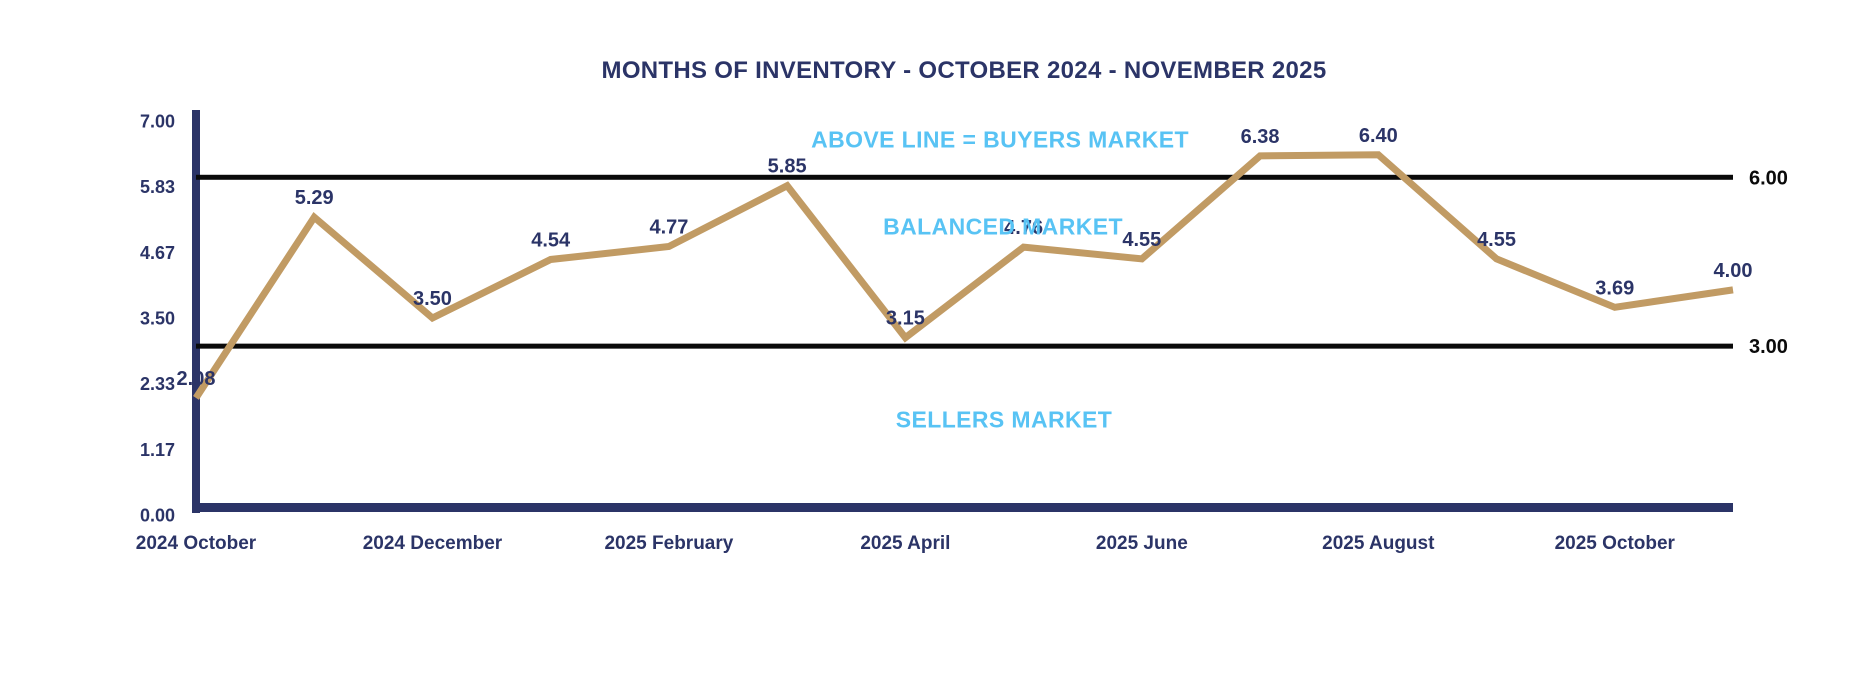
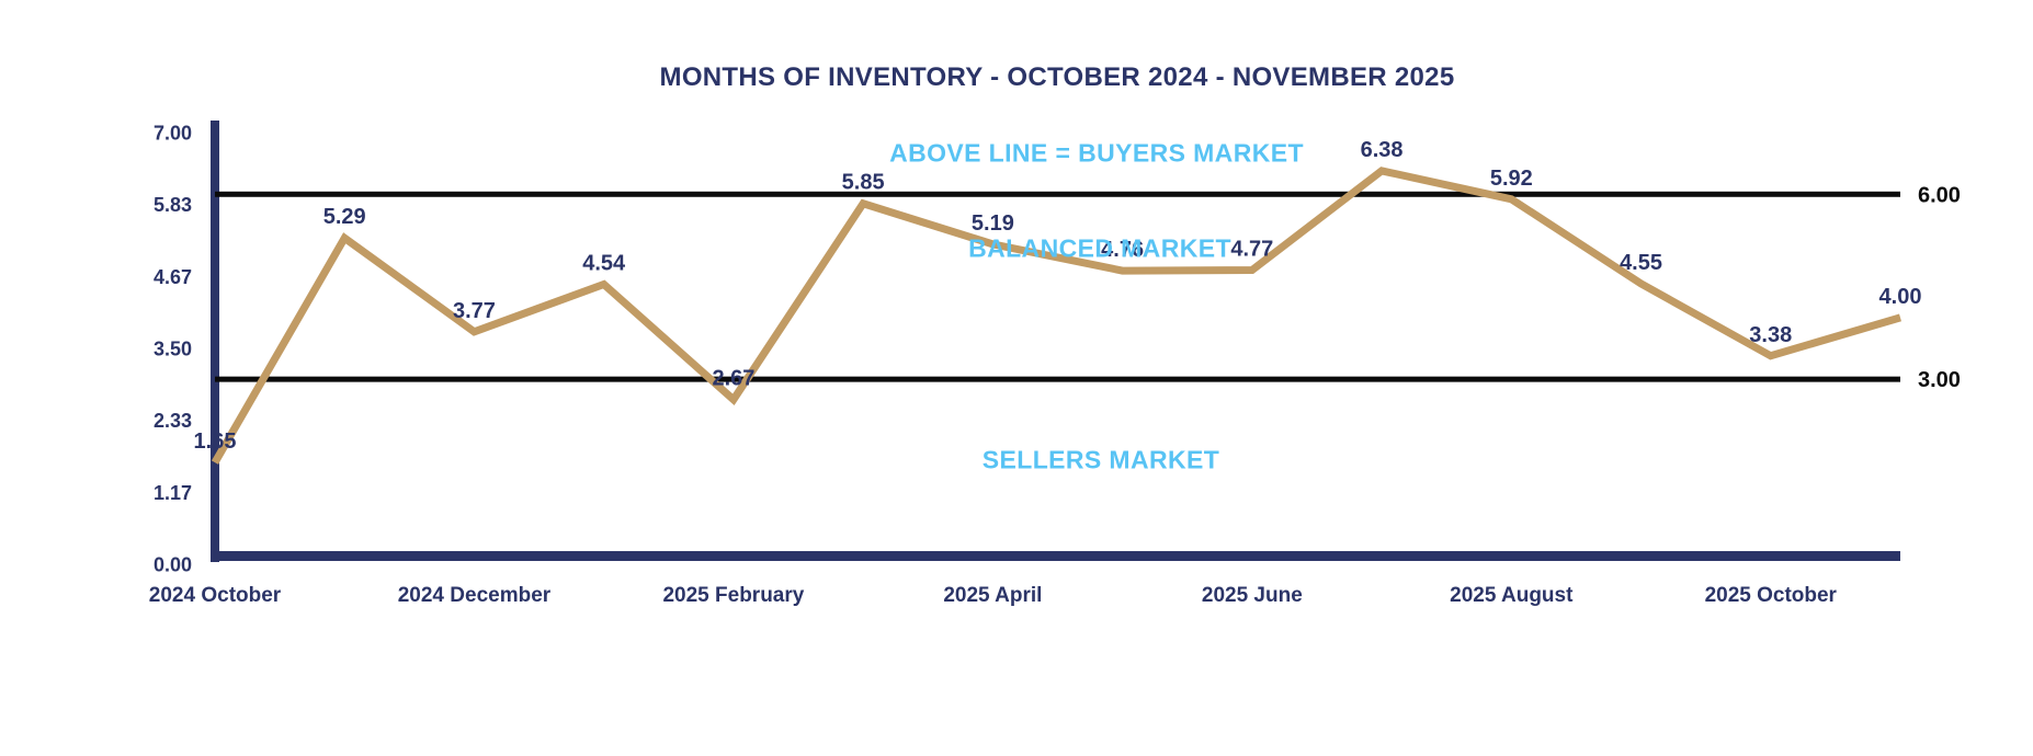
2024 October: 2.08 -> 1.65
2024 December: 3.50 -> 3.77
2025 February: 4.77 -> 2.67
2025 April: 3.15 -> 5.19
2025 June: 4.55 -> 4.77
2025 August: 6.40 -> 5.92
2025 October: 3.69 -> 3.38
